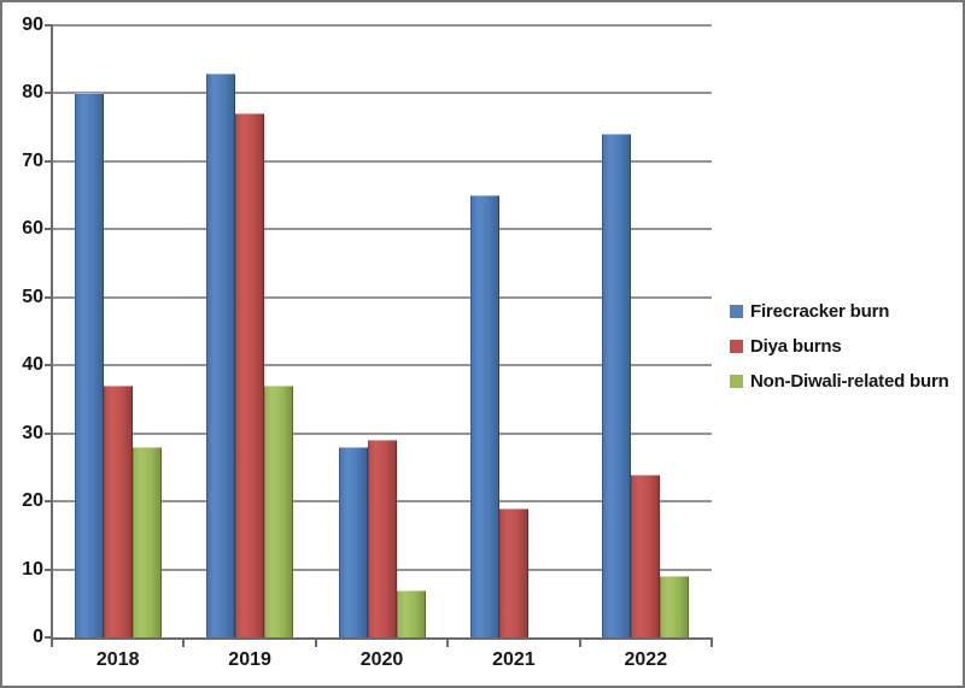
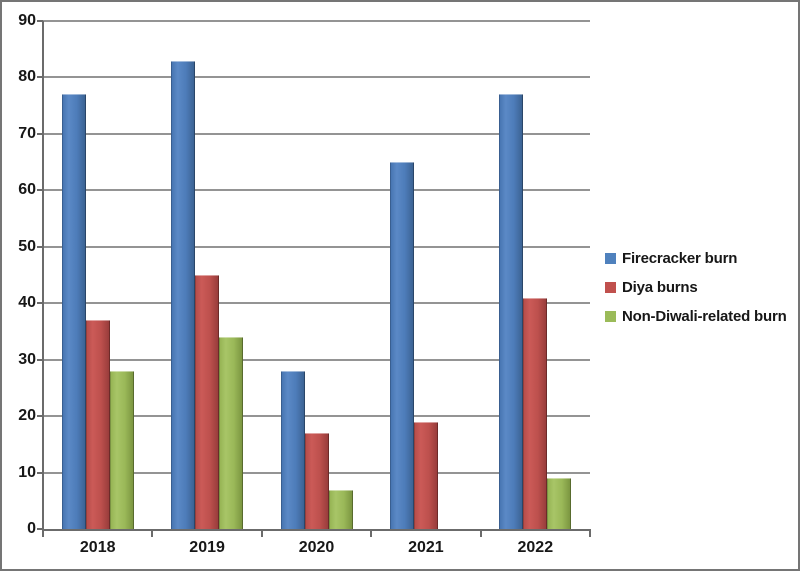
Firecracker burn/2018: 80 -> 77
Diya burns/2019: 77 -> 45
Non-Diwali-related burn/2019: 37 -> 34
Diya burns/2020: 29 -> 17
Firecracker burn/2022: 74 -> 77
Diya burns/2022: 24 -> 41
